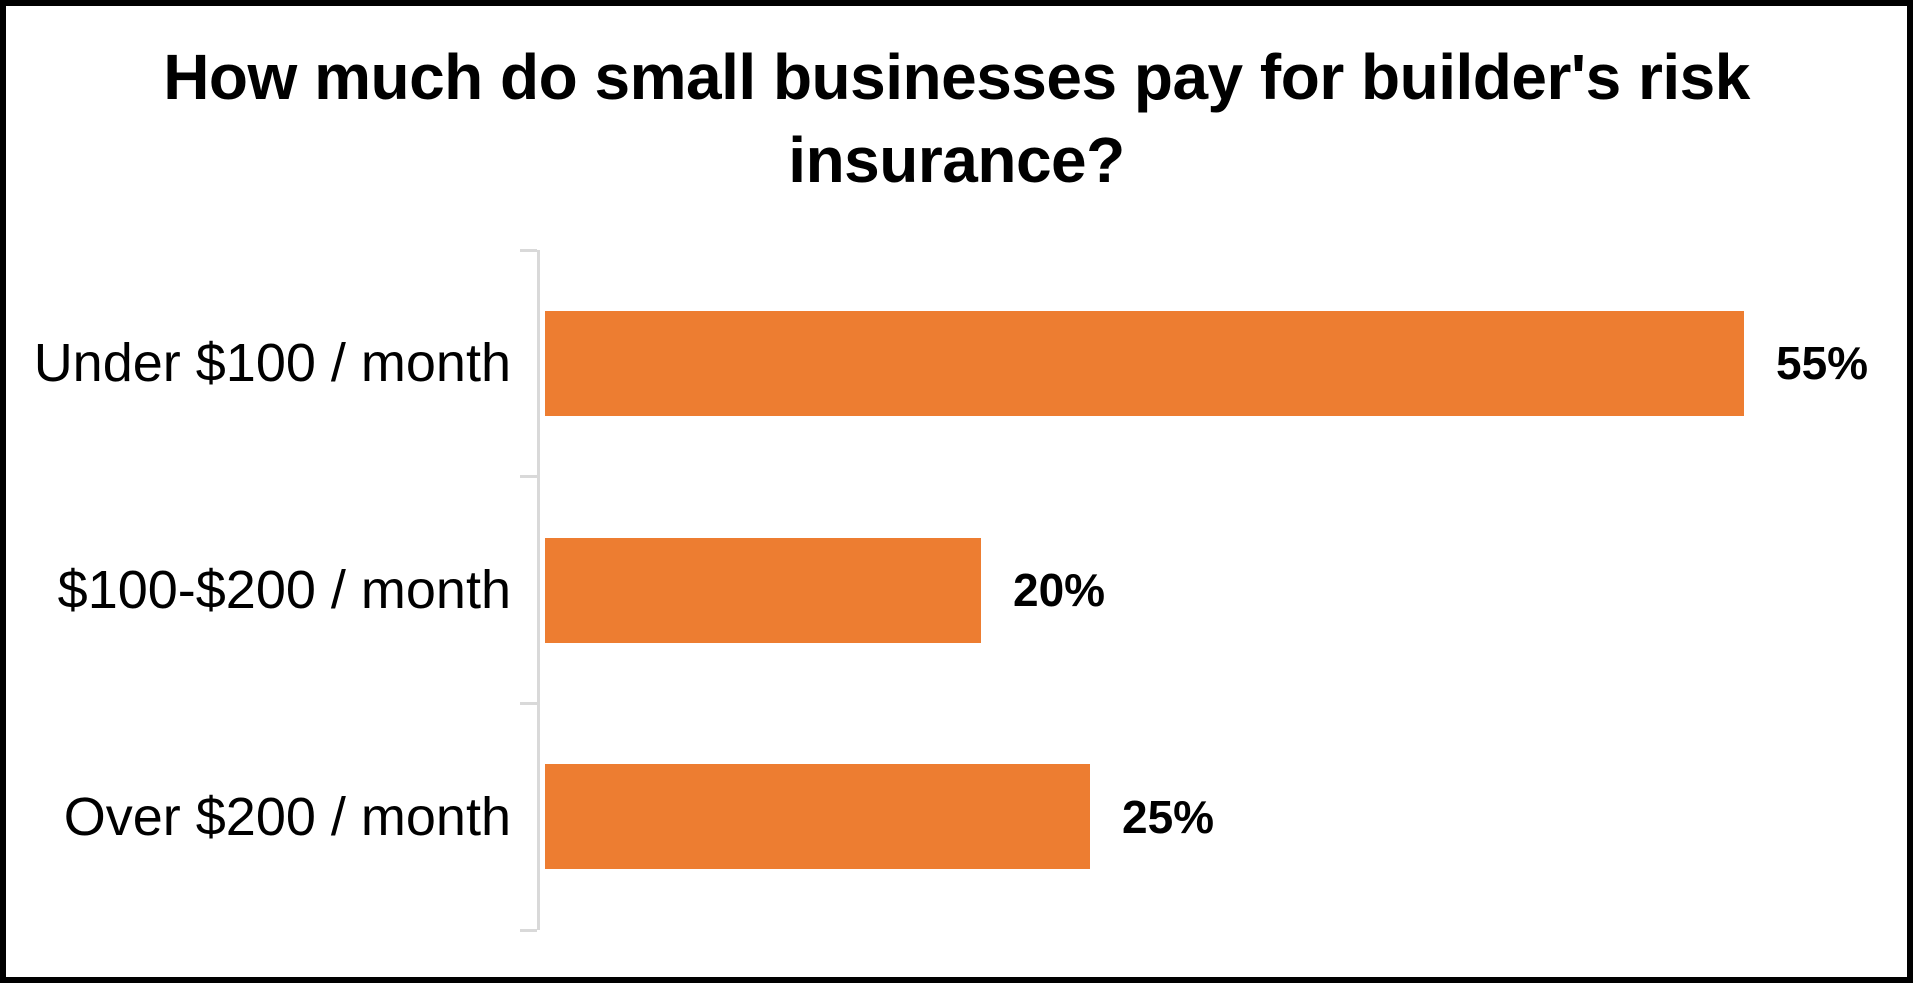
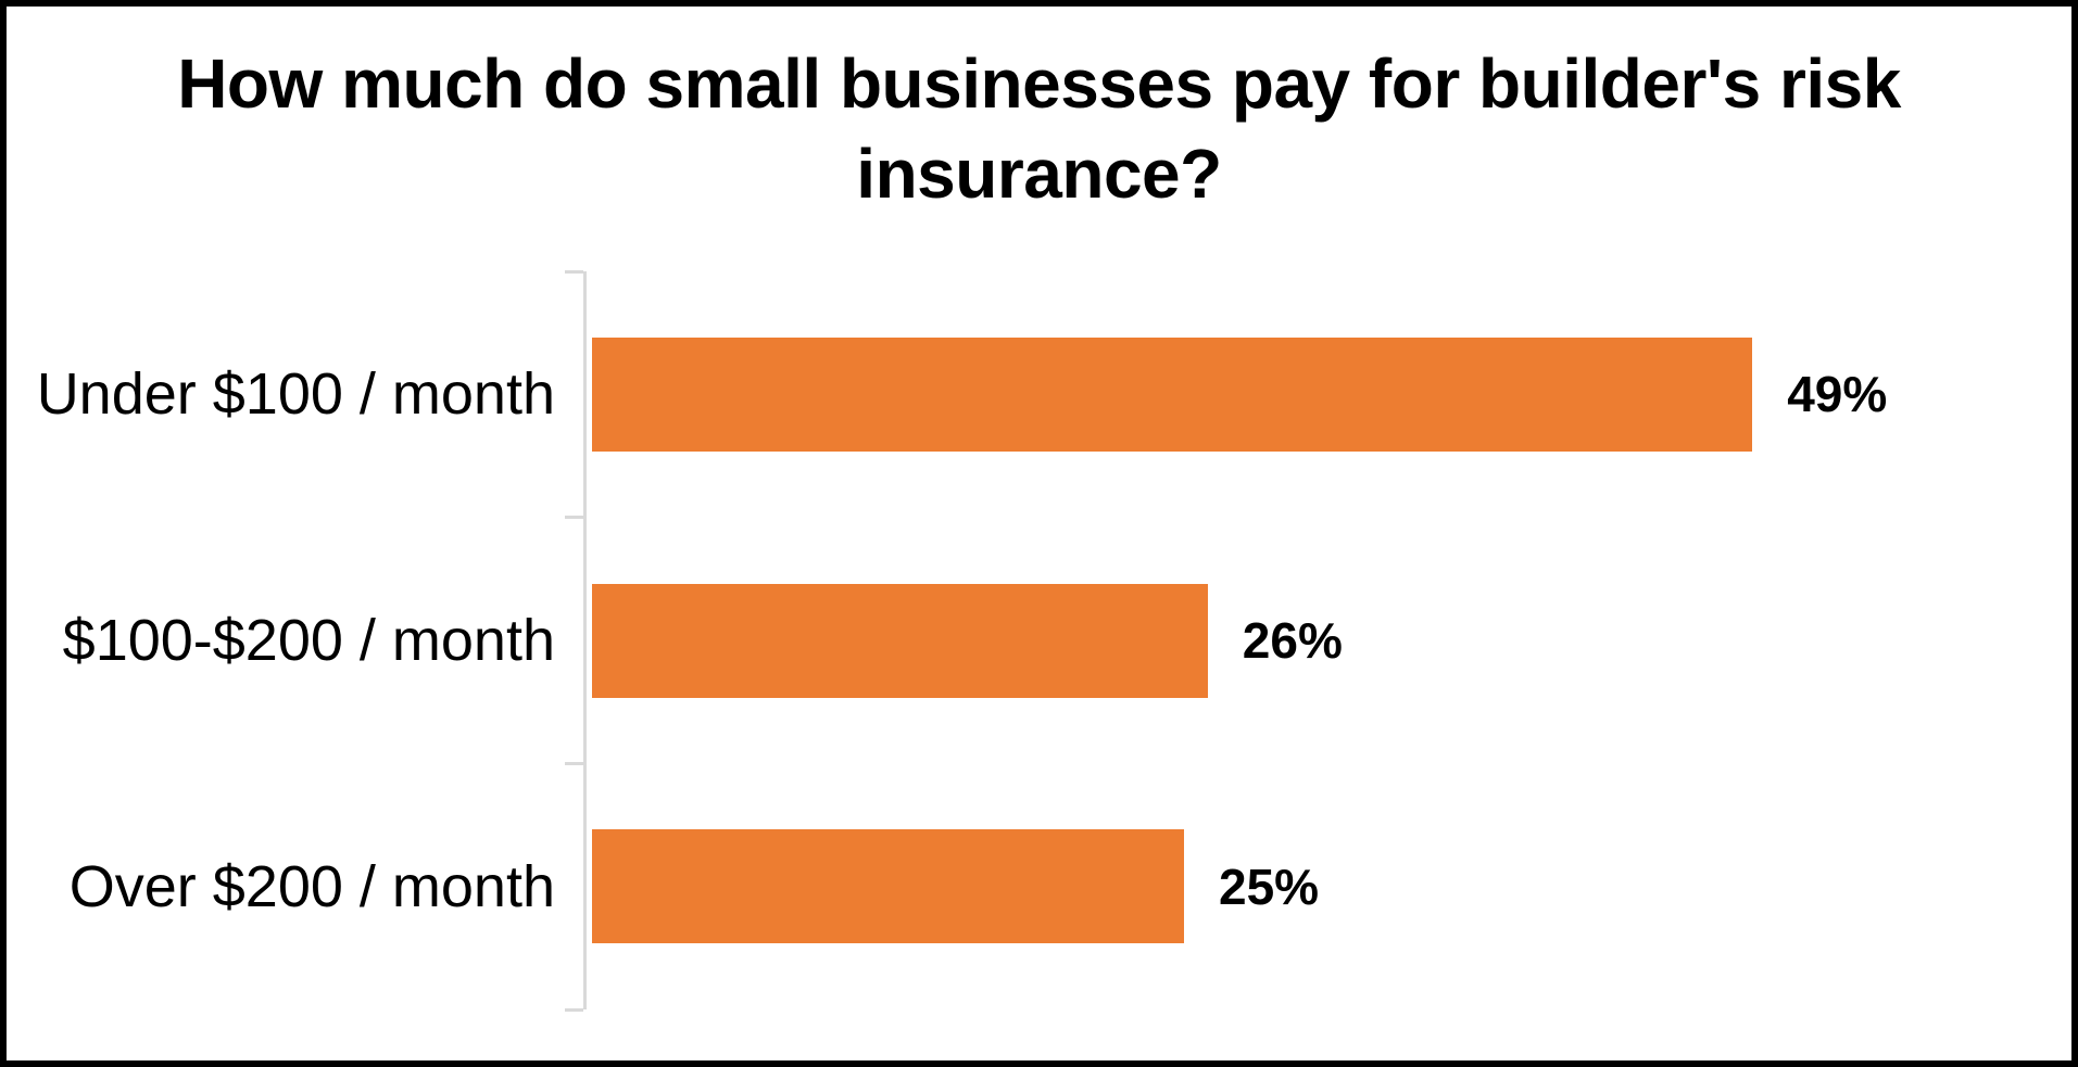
Under $100 / month: 55% -> 49%
$100-$200 / month: 20% -> 26%
